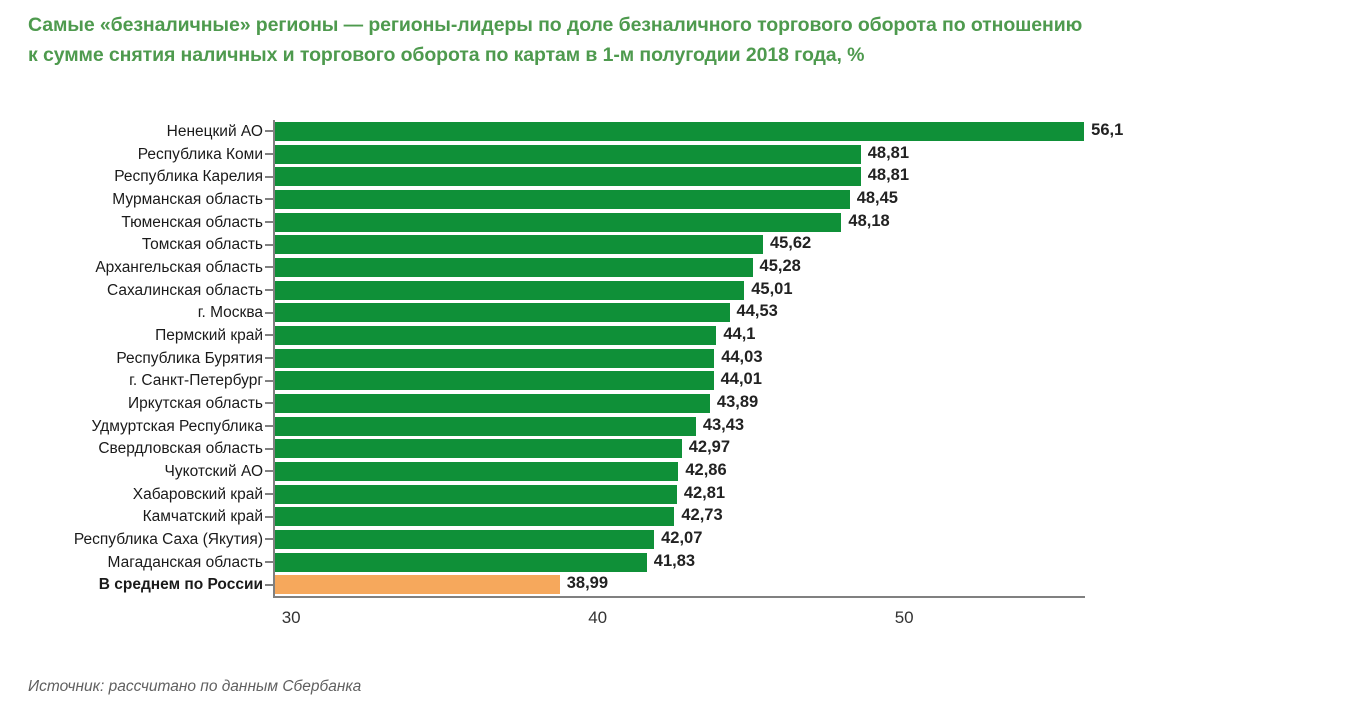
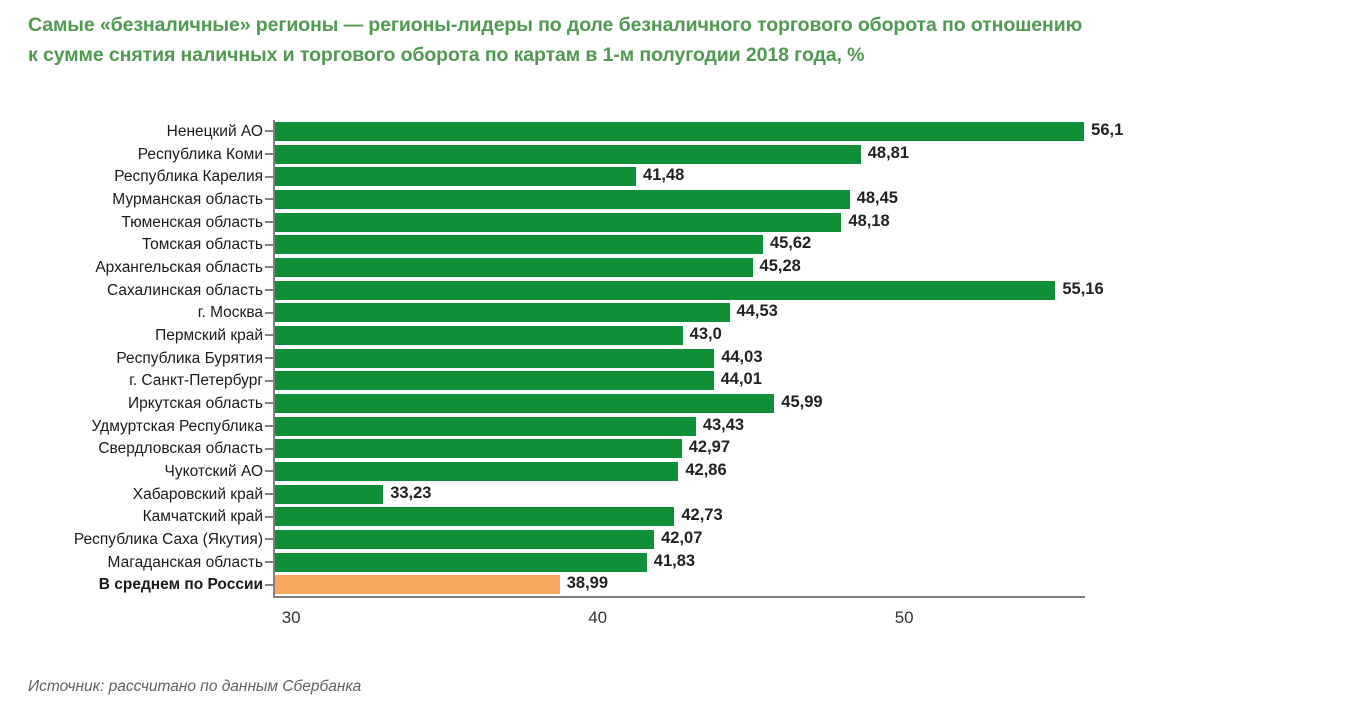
Республика Карелия: 48,81 -> 41,48
Сахалинская область: 45,01 -> 55,16
Пермский край: 44,1 -> 43,0
Иркутская область: 43,89 -> 45,99
Хабаровский край: 42,81 -> 33,23
